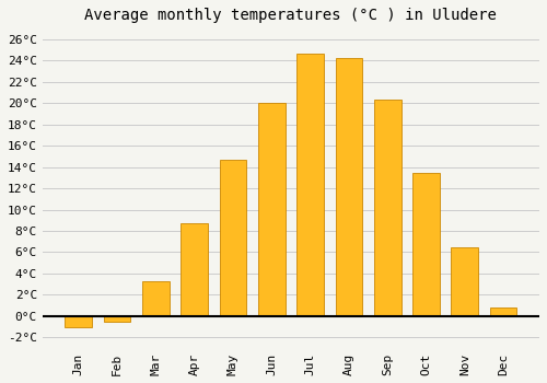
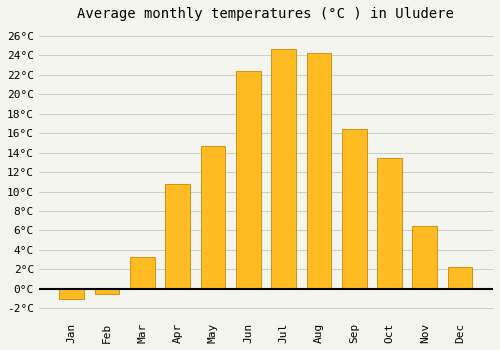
Apr: 8.7°C -> 10.8°C
Jun: 20.0°C -> 22.4°C
Sep: 20.3°C -> 16.4°C
Dec: 0.8°C -> 2.2°C
